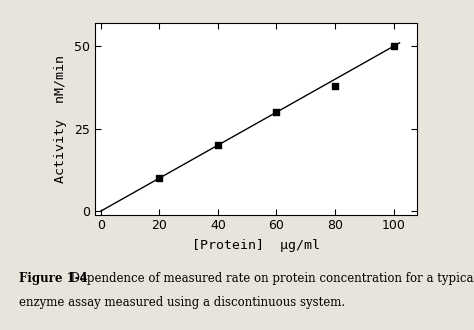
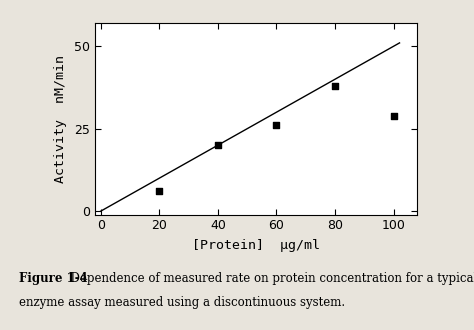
20: 10 -> 6
60: 30 -> 26
100: 50 -> 29
